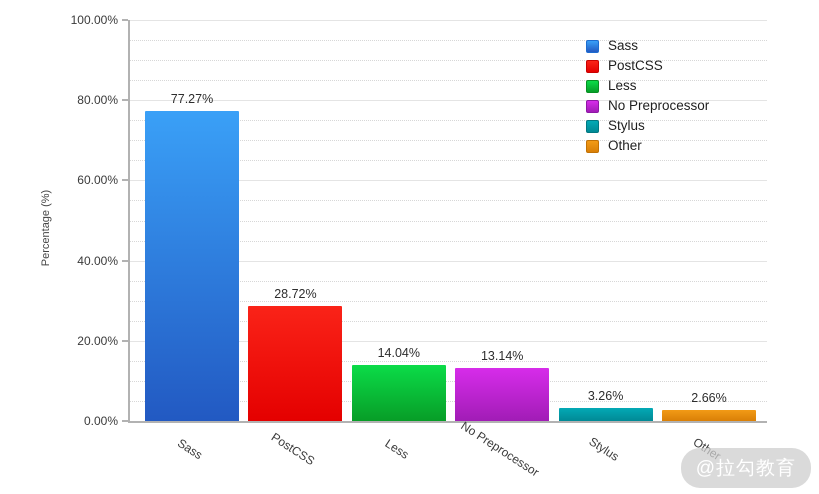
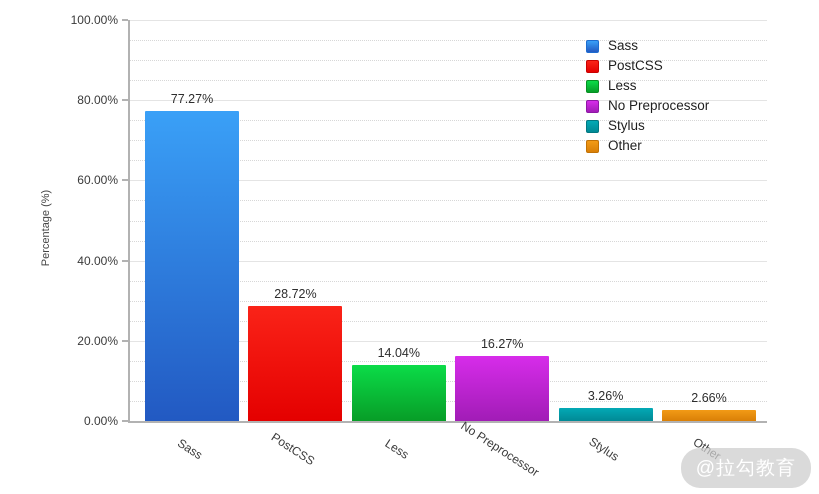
No Preprocessor: 13.14% -> 16.27%
